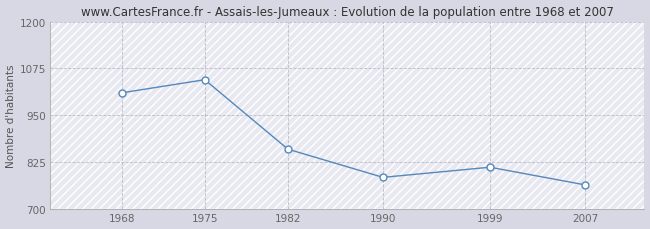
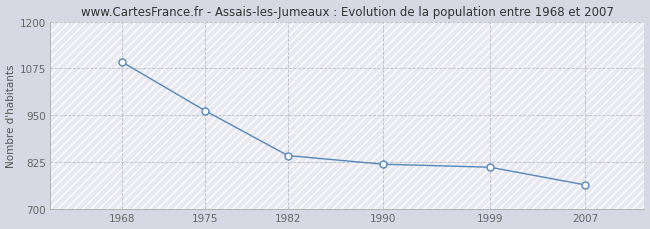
1968: 1010 -> 1093
1975: 1045 -> 963
1982: 860 -> 843
1990: 785 -> 820
